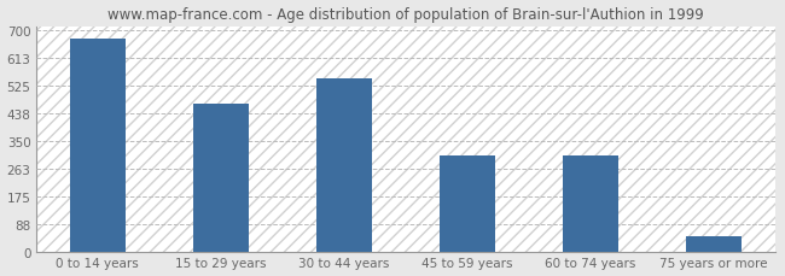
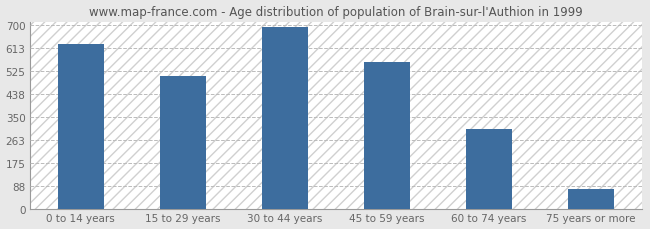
0 to 14 years: 675 -> 630
15 to 29 years: 470 -> 506
30 to 44 years: 550 -> 695
45 to 59 years: 305 -> 560
75 years or more: 50 -> 76
